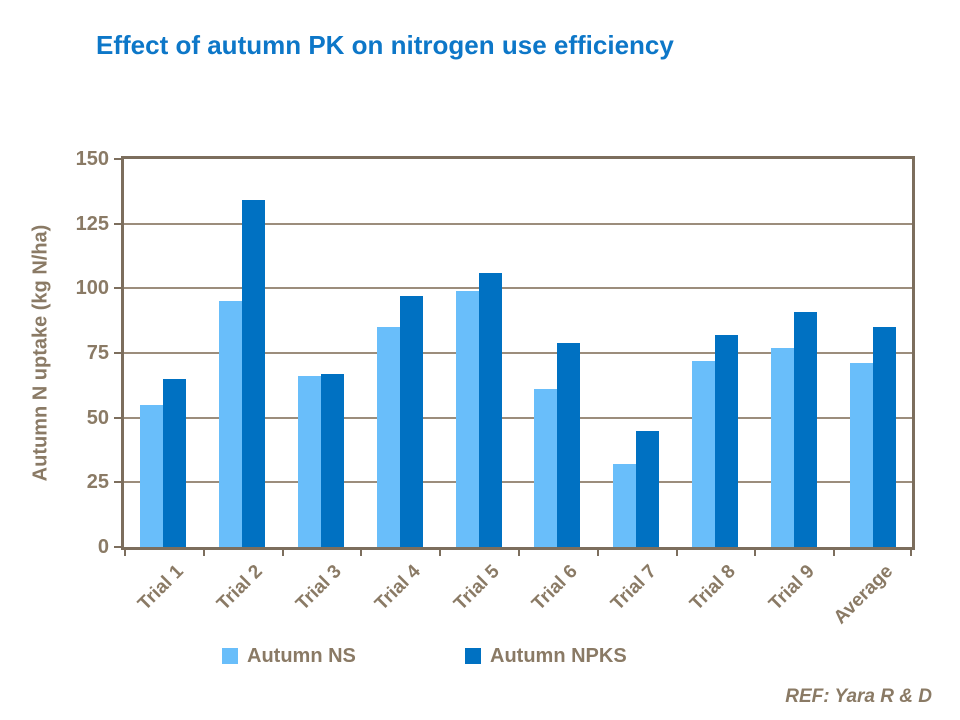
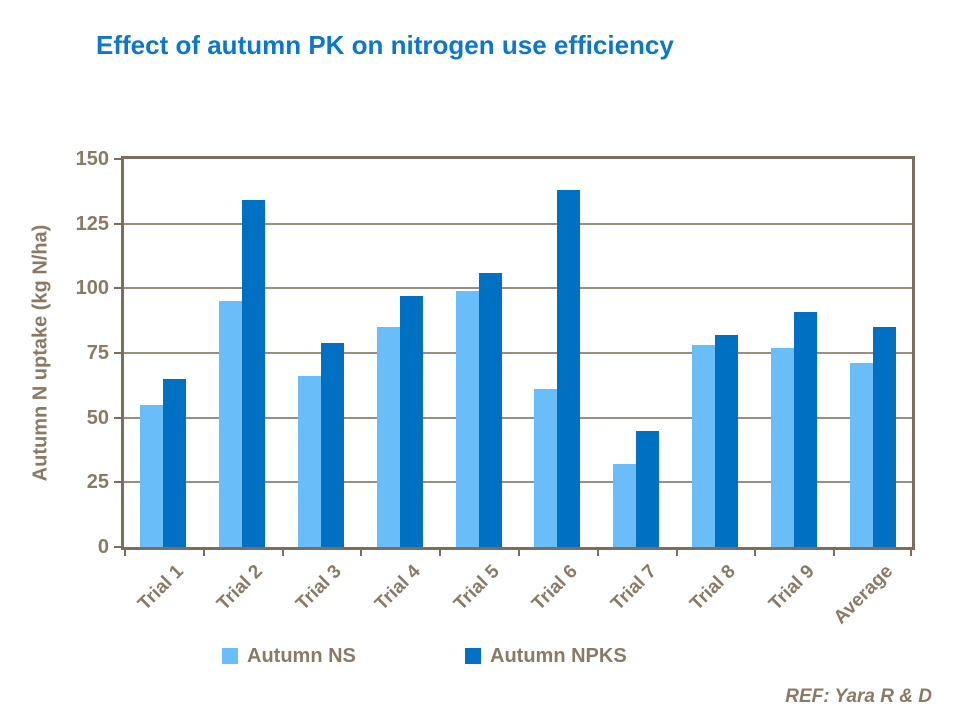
Autumn NPKS/Trial 3: 67 -> 79
Autumn NPKS/Trial 6: 79 -> 138
Autumn NS/Trial 8: 72 -> 78
